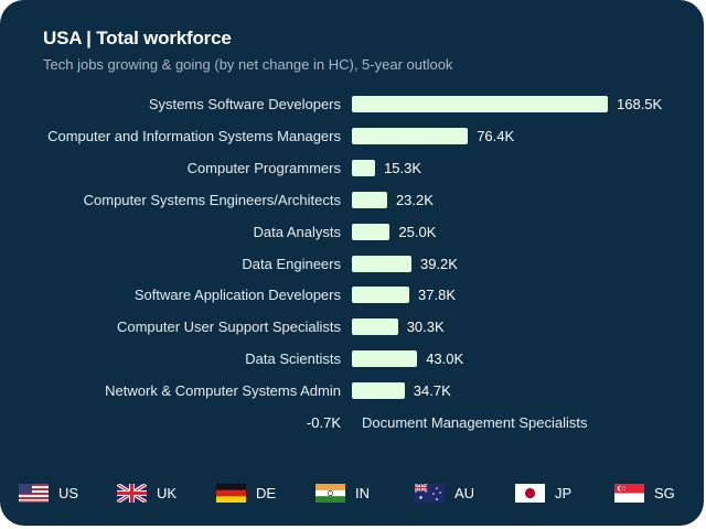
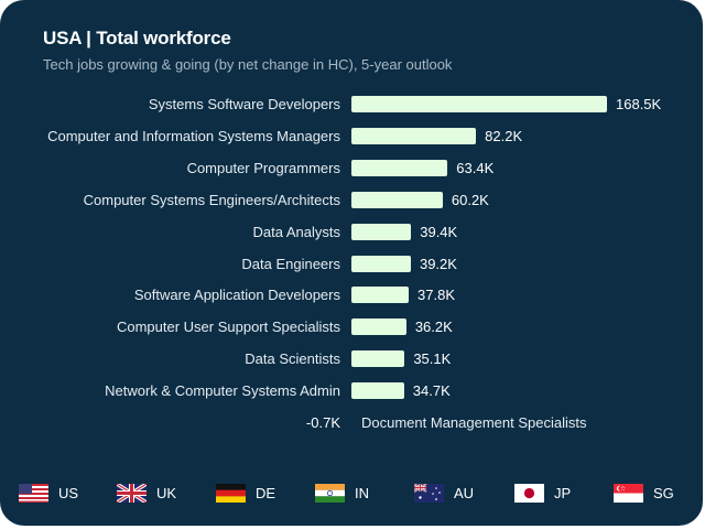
Computer and Information Systems Managers: 76.4K -> 82.2K
Computer Programmers: 15.3K -> 63.4K
Computer Systems Engineers/Architects: 23.2K -> 60.2K
Data Analysts: 25.0K -> 39.4K
Computer User Support Specialists: 30.3K -> 36.2K
Data Scientists: 43.0K -> 35.1K
